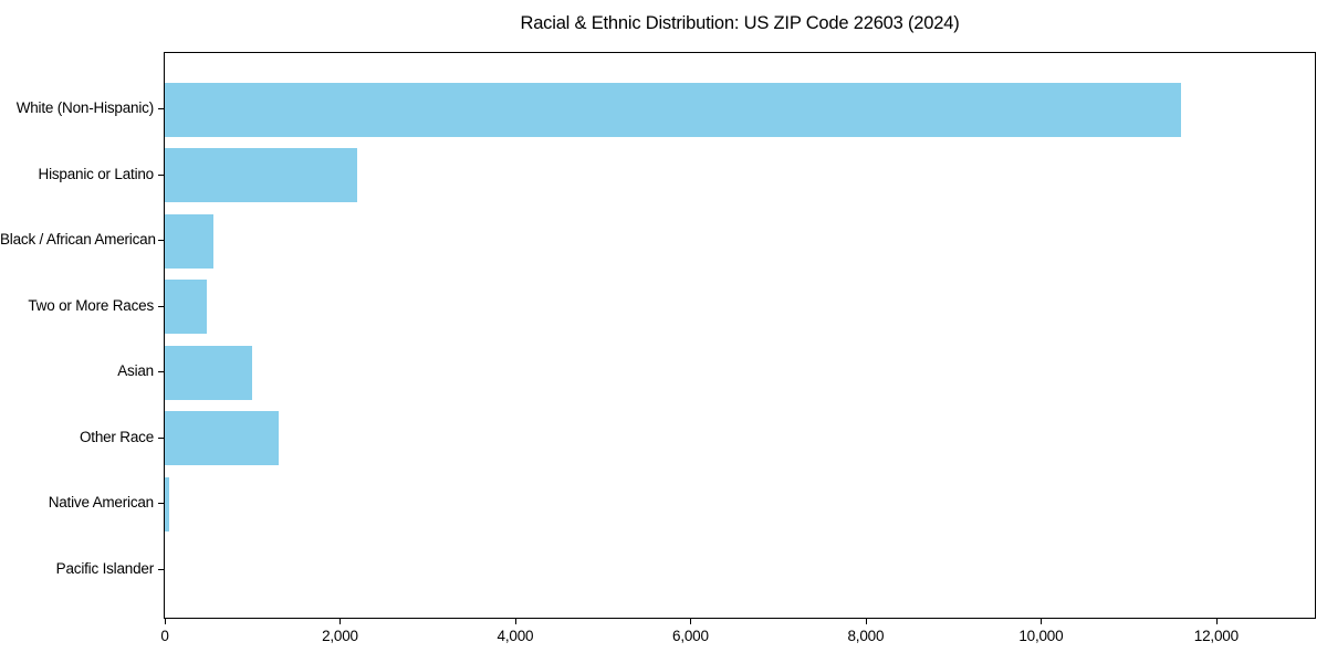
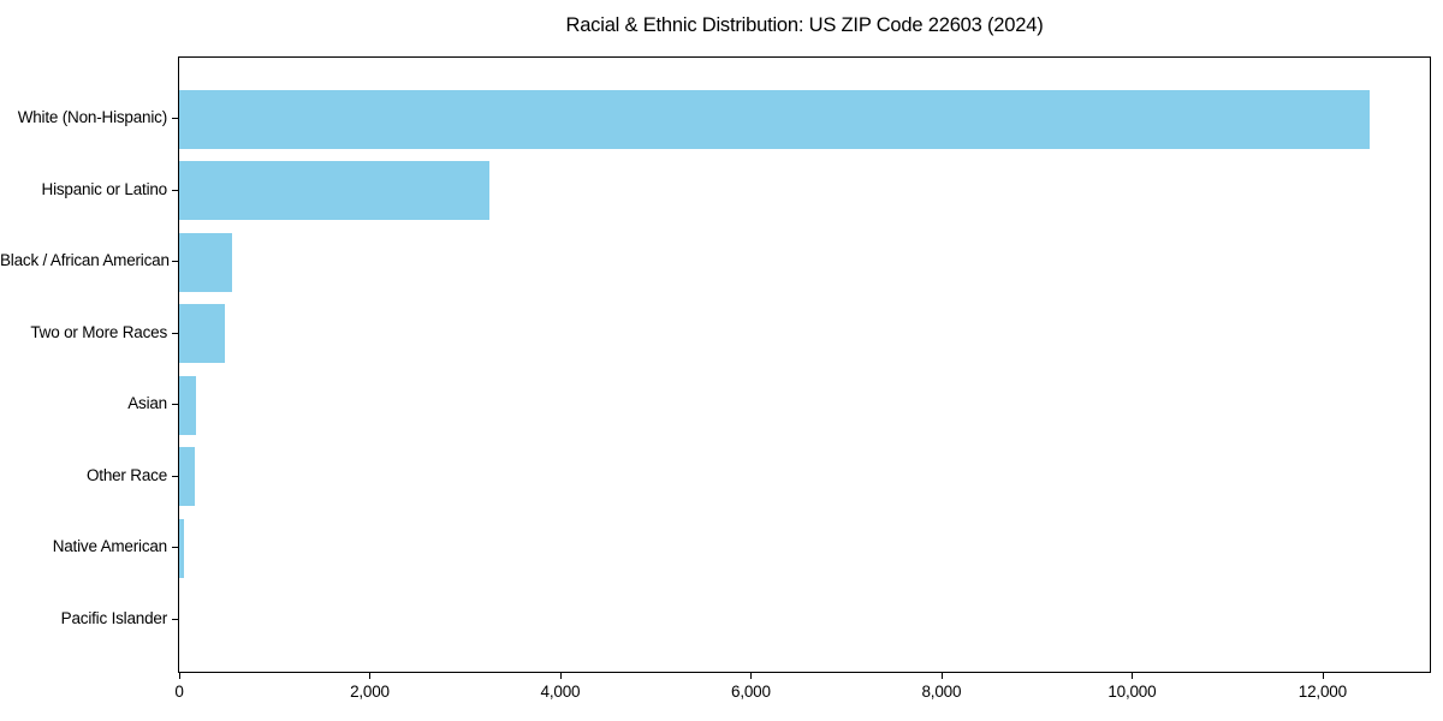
White (Non-Hispanic): 11600 -> 12500
Hispanic or Latino: 2200 -> 3200
Asian: 1000 -> 200
Other Race: 1300 -> 200
